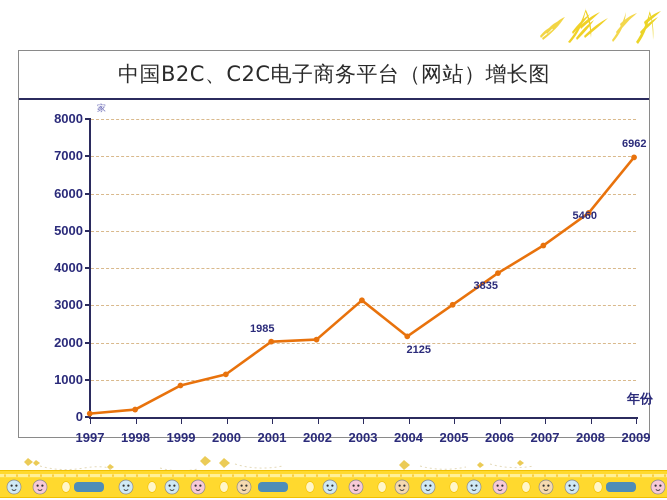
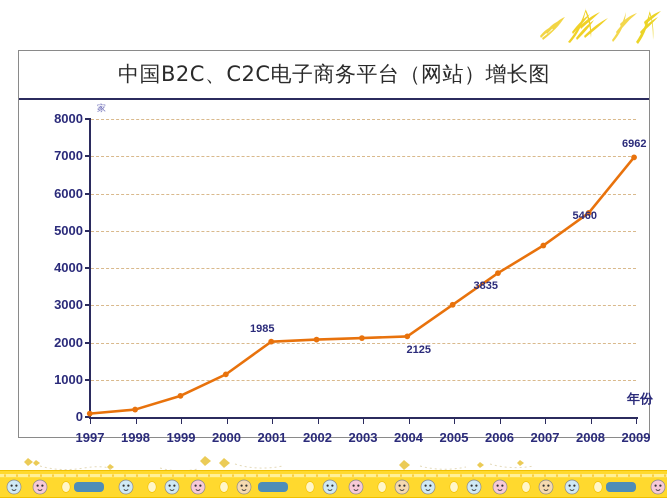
1999: 800 -> 500
2003: 3100 -> 2100
